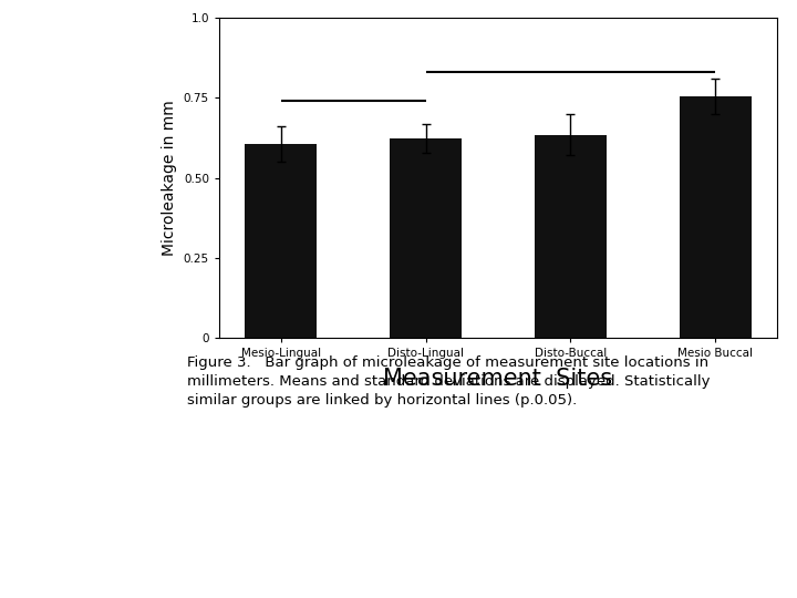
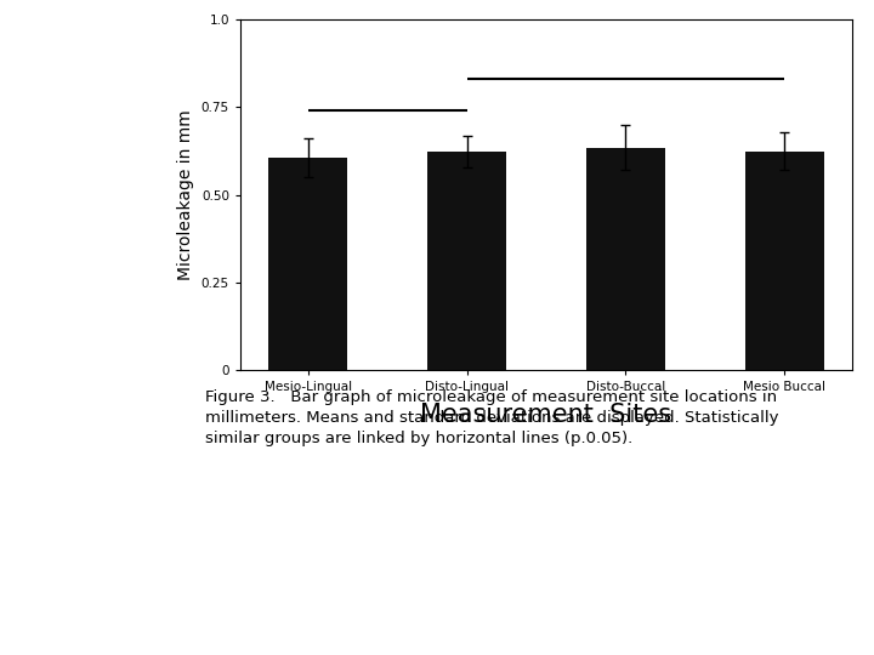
Mesio Buccal: 0.755 -> 0.625
